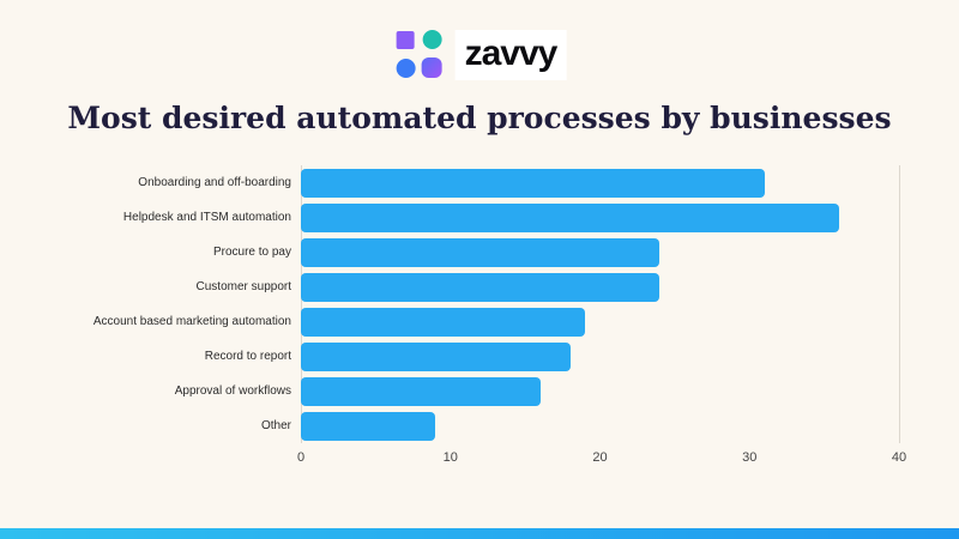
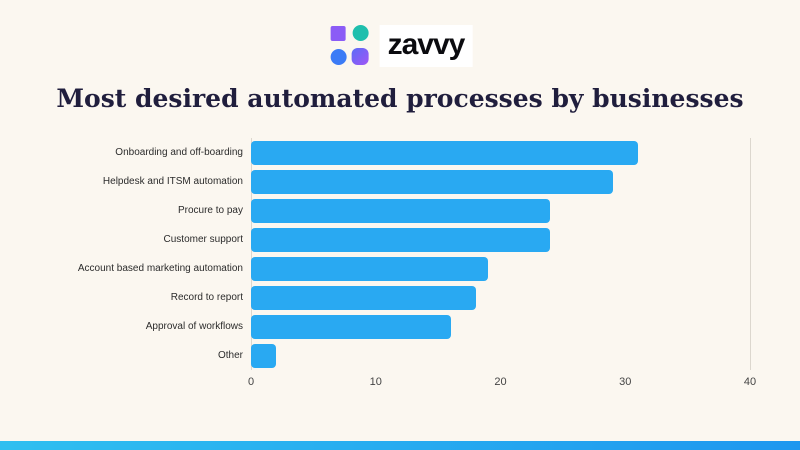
Helpdesk and ITSM automation: 36 -> 29
Other: 9 -> 2
